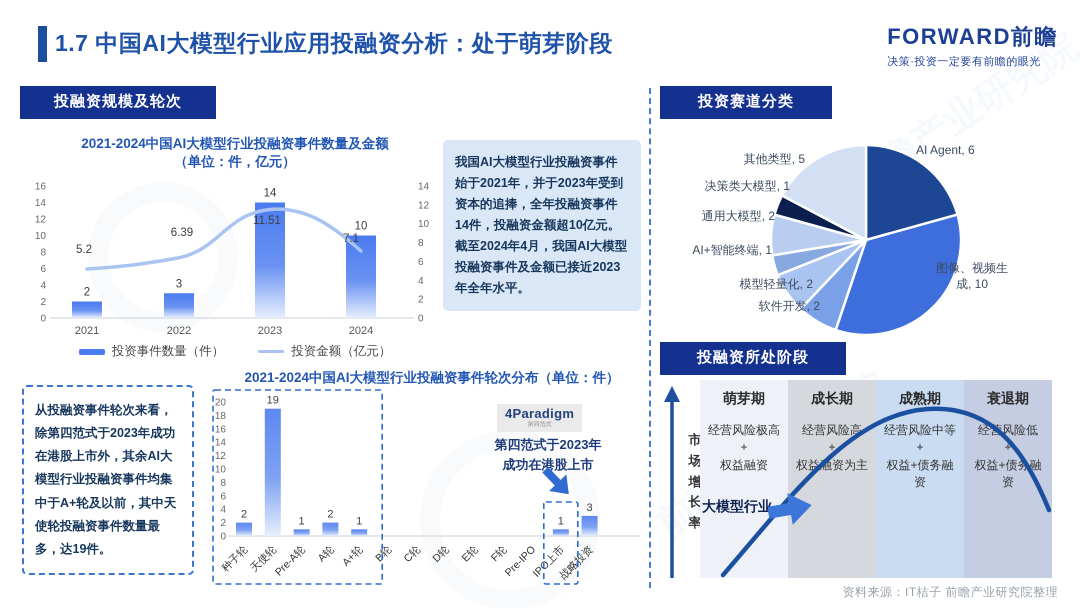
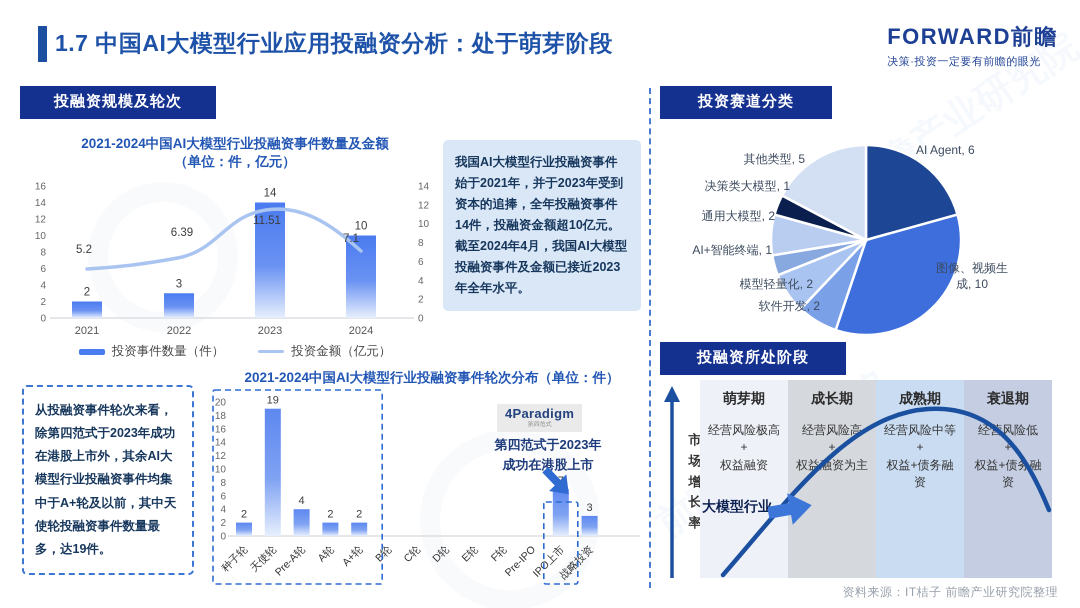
2021-2024中国AI大模型行业投融资事件轮次分布（单位：件）/Pre-A轮: 1 -> 4
2021-2024中国AI大模型行业投融资事件轮次分布（单位：件）/A+轮: 1 -> 2
2021-2024中国AI大模型行业投融资事件轮次分布（单位：件）/IPO上市: 1 -> 7
